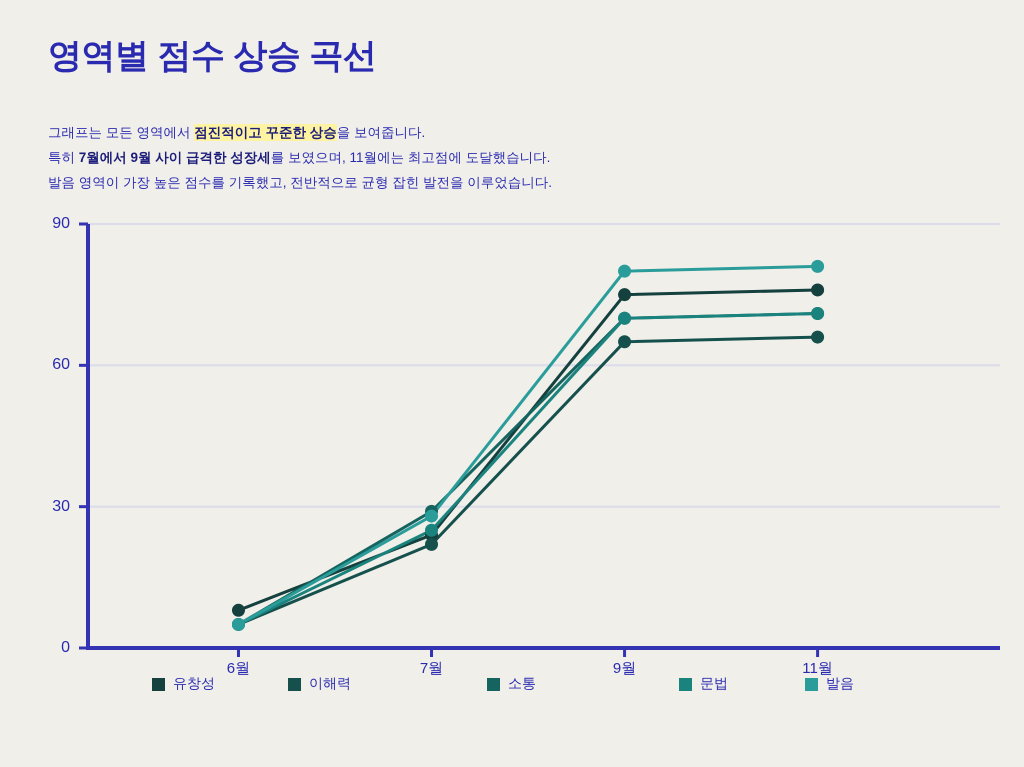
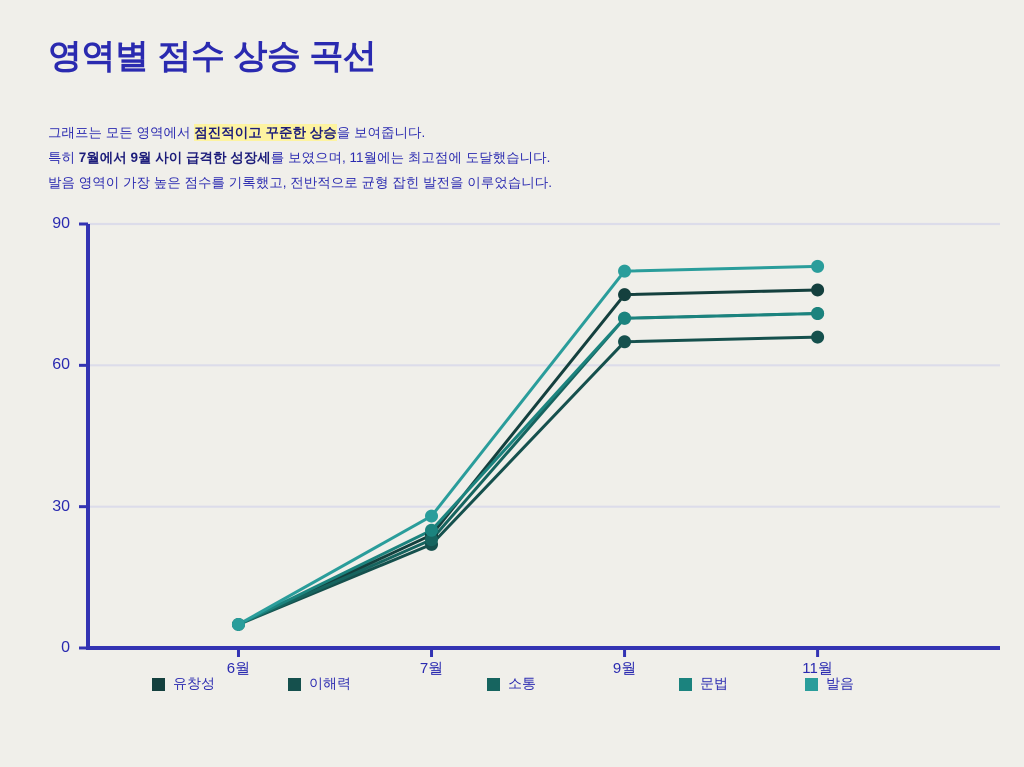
유창성/6월: 8 -> 5
소통/7월: 29 -> 23
